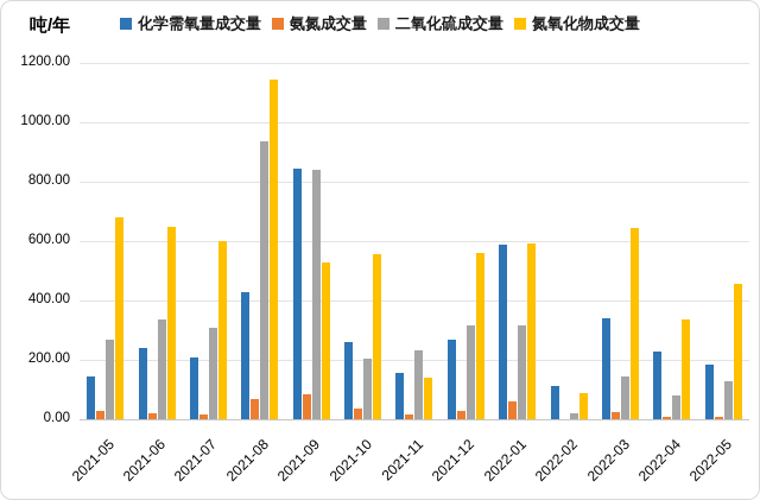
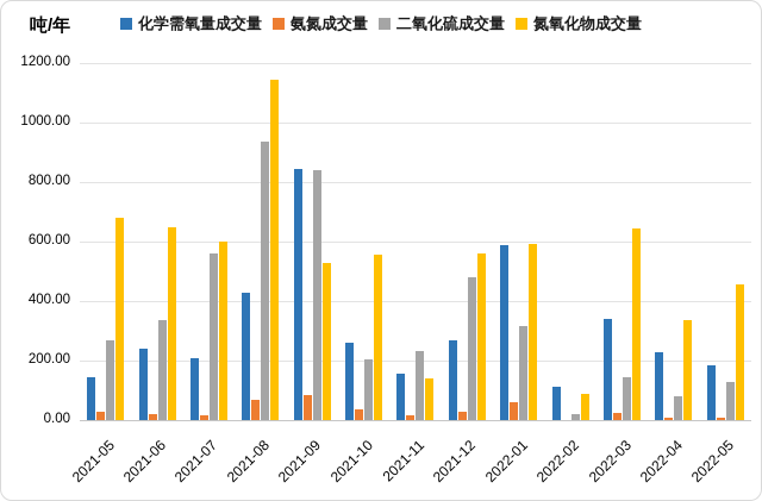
二氧化硫成交量/2021-07: 310 -> 560
二氧化硫成交量/2021-12: 320 -> 480
